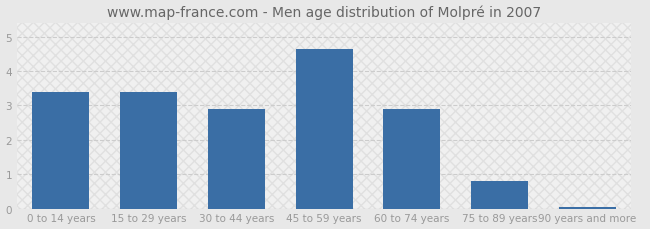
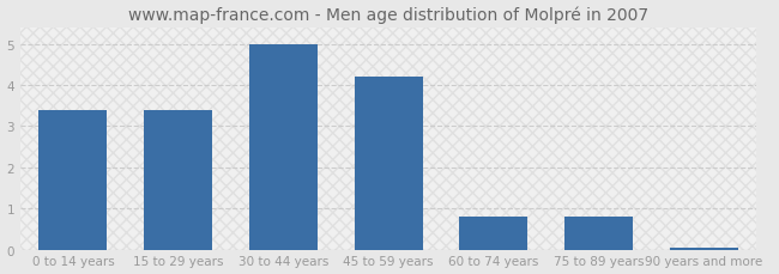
30 to 44 years: 2.90 -> 5.00
45 to 59 years: 4.65 -> 4.20
60 to 74 years: 2.90 -> 0.80
